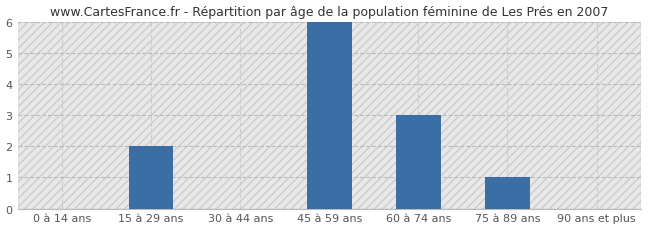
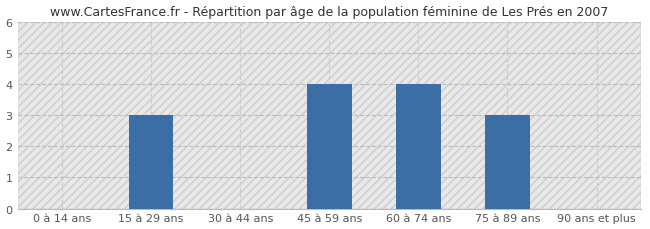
15 à 29 ans: 2 -> 3
45 à 59 ans: 6 -> 4
60 à 74 ans: 3 -> 4
75 à 89 ans: 1 -> 3
